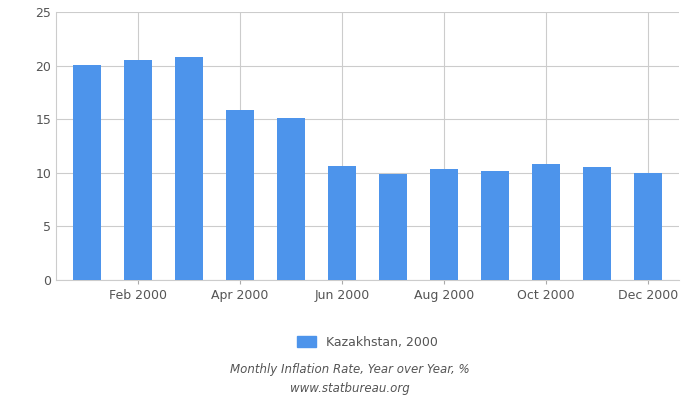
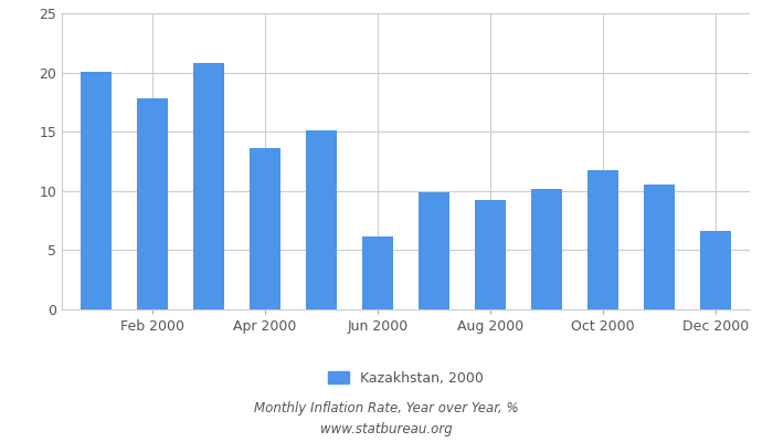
Feb 2000: 20.5 -> 17.8
Apr 2000: 15.9 -> 13.6
Jun 2000: 10.6 -> 6.2
Aug 2000: 10.4 -> 9.2
Oct 2000: 10.8 -> 11.8
Dec 2000: 10.0 -> 6.6
